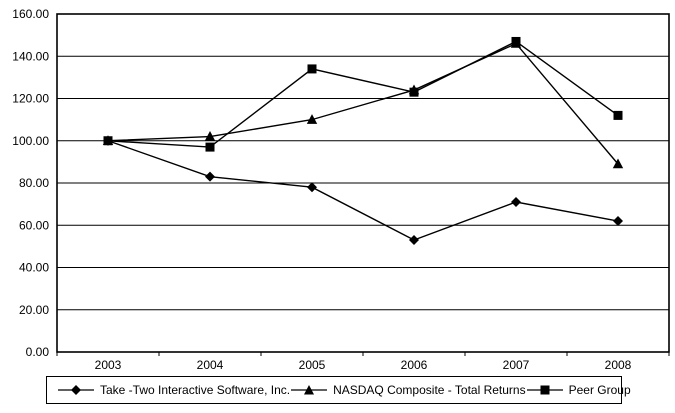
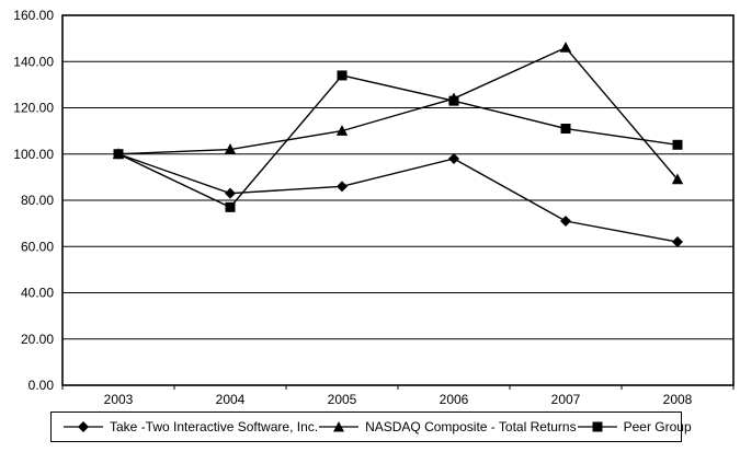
Peer Group/2004: 97 -> 77
Take -Two Interactive Software, Inc./2005: 78 -> 86
Take -Two Interactive Software, Inc./2006: 53 -> 98
Peer Group/2007: 147 -> 111
Peer Group/2008: 112 -> 104
